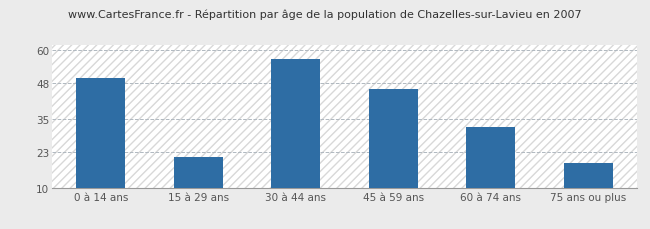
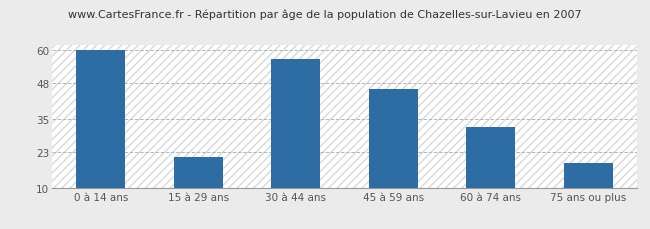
0 à 14 ans: 50 -> 60
